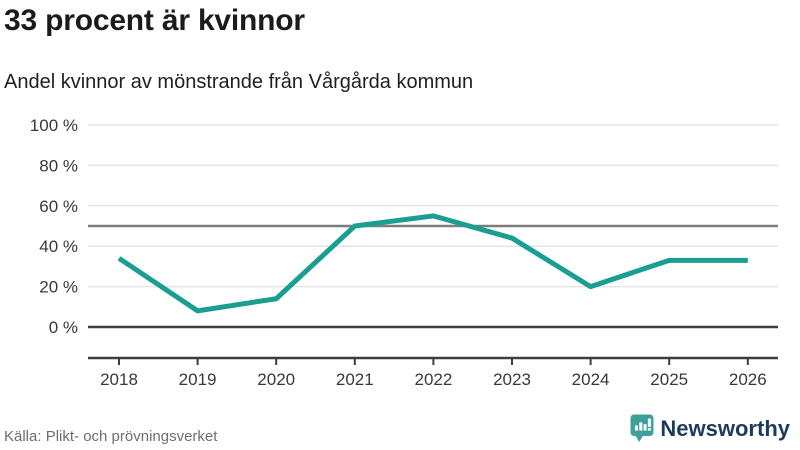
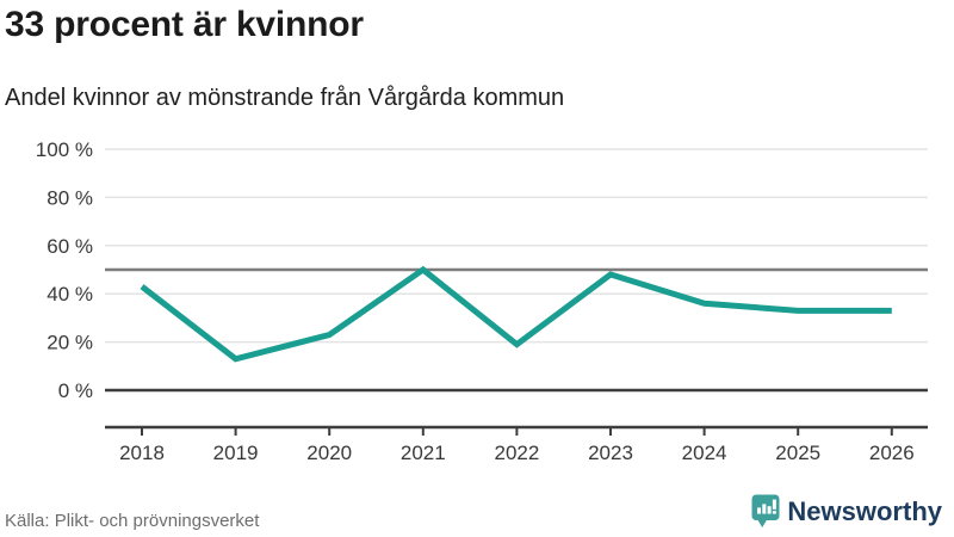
2018: 34% -> 43%
2019: 8% -> 13%
2020: 14% -> 23%
2022: 55% -> 19%
2023: 44% -> 48%
2024: 20% -> 36%
